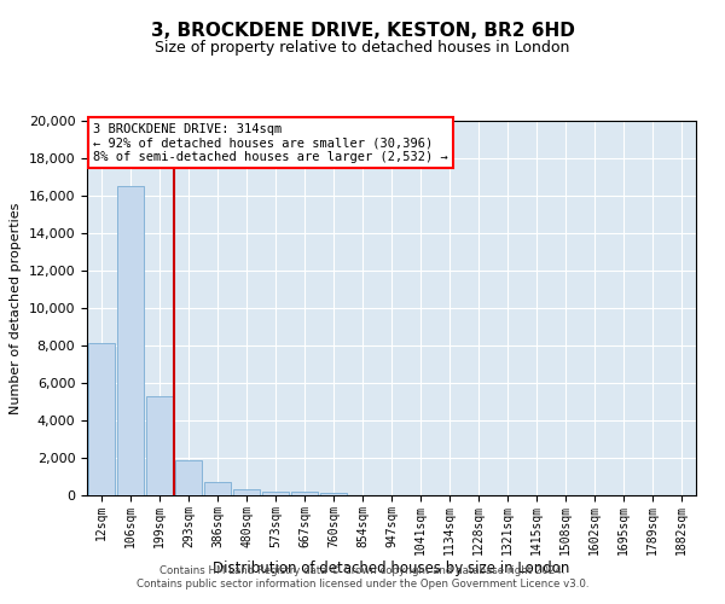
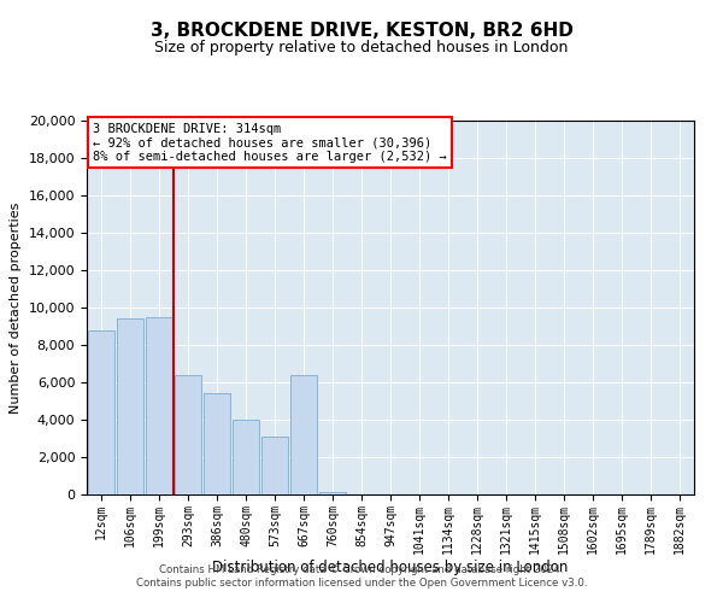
12sqm: 8,100 -> 8,800
106sqm: 16,500 -> 9,400
199sqm: 5,300 -> 9,500
293sqm: 1,800 -> 6,400
386sqm: 700 -> 5,400
480sqm: 300 -> 4,000
573sqm: 200 -> 3,100
667sqm: 200 -> 6,400
